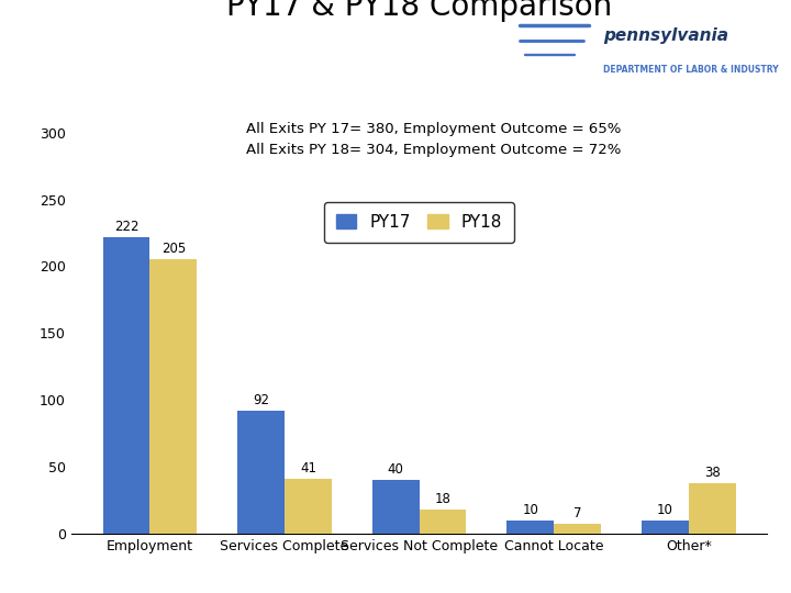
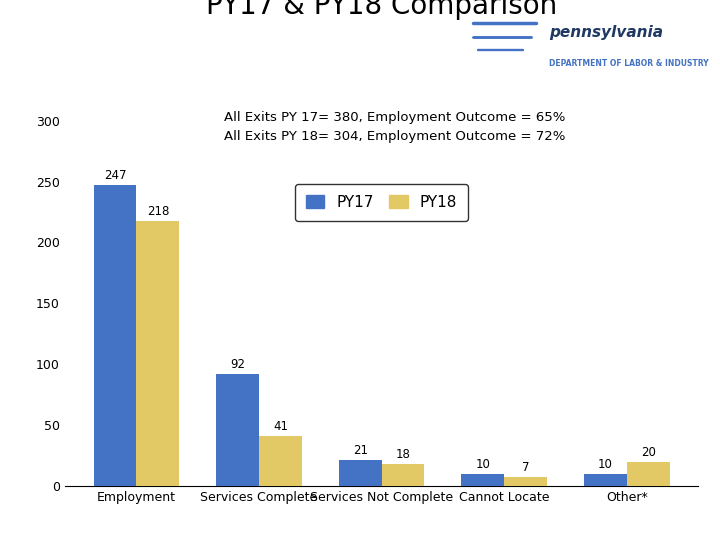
PY17/Employment: 222 -> 247
PY18/Employment: 205 -> 218
PY17/Services Not Complete: 40 -> 21
PY18/Other*: 38 -> 20
